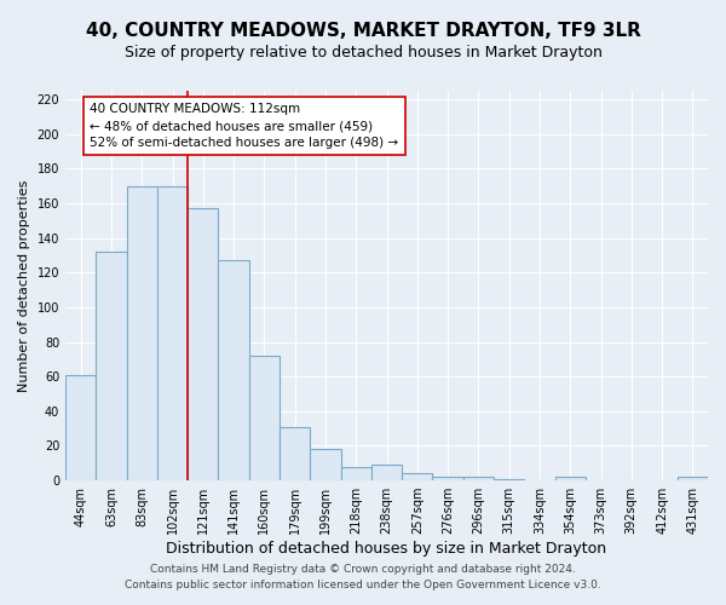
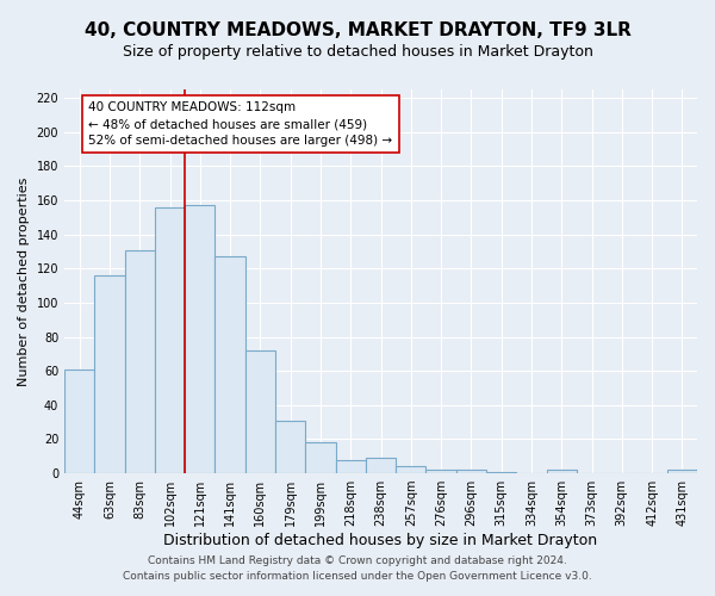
63sqm: 132 -> 116
83sqm: 170 -> 131
102sqm: 170 -> 156
